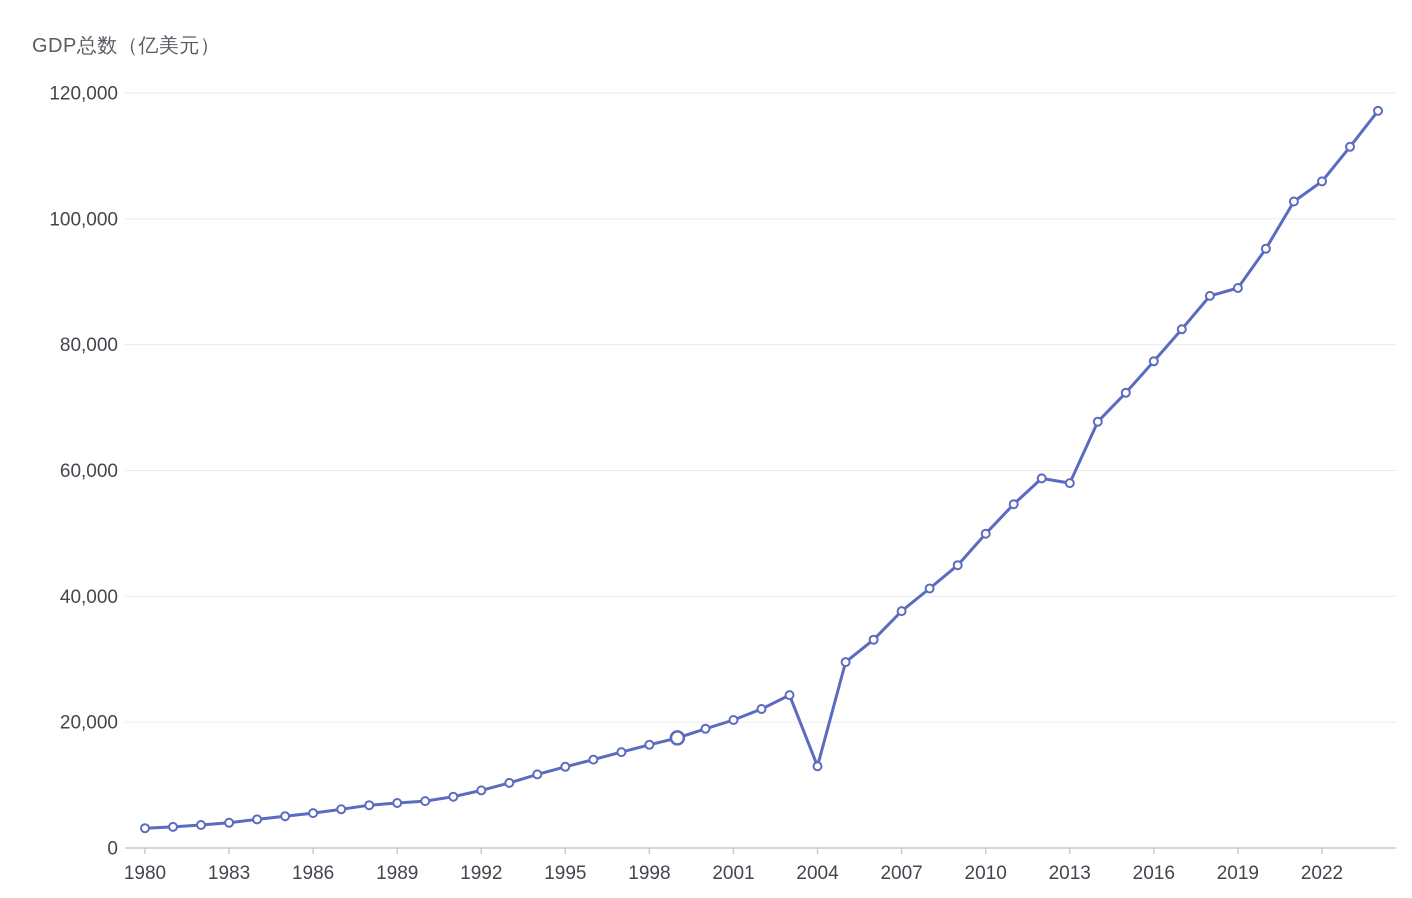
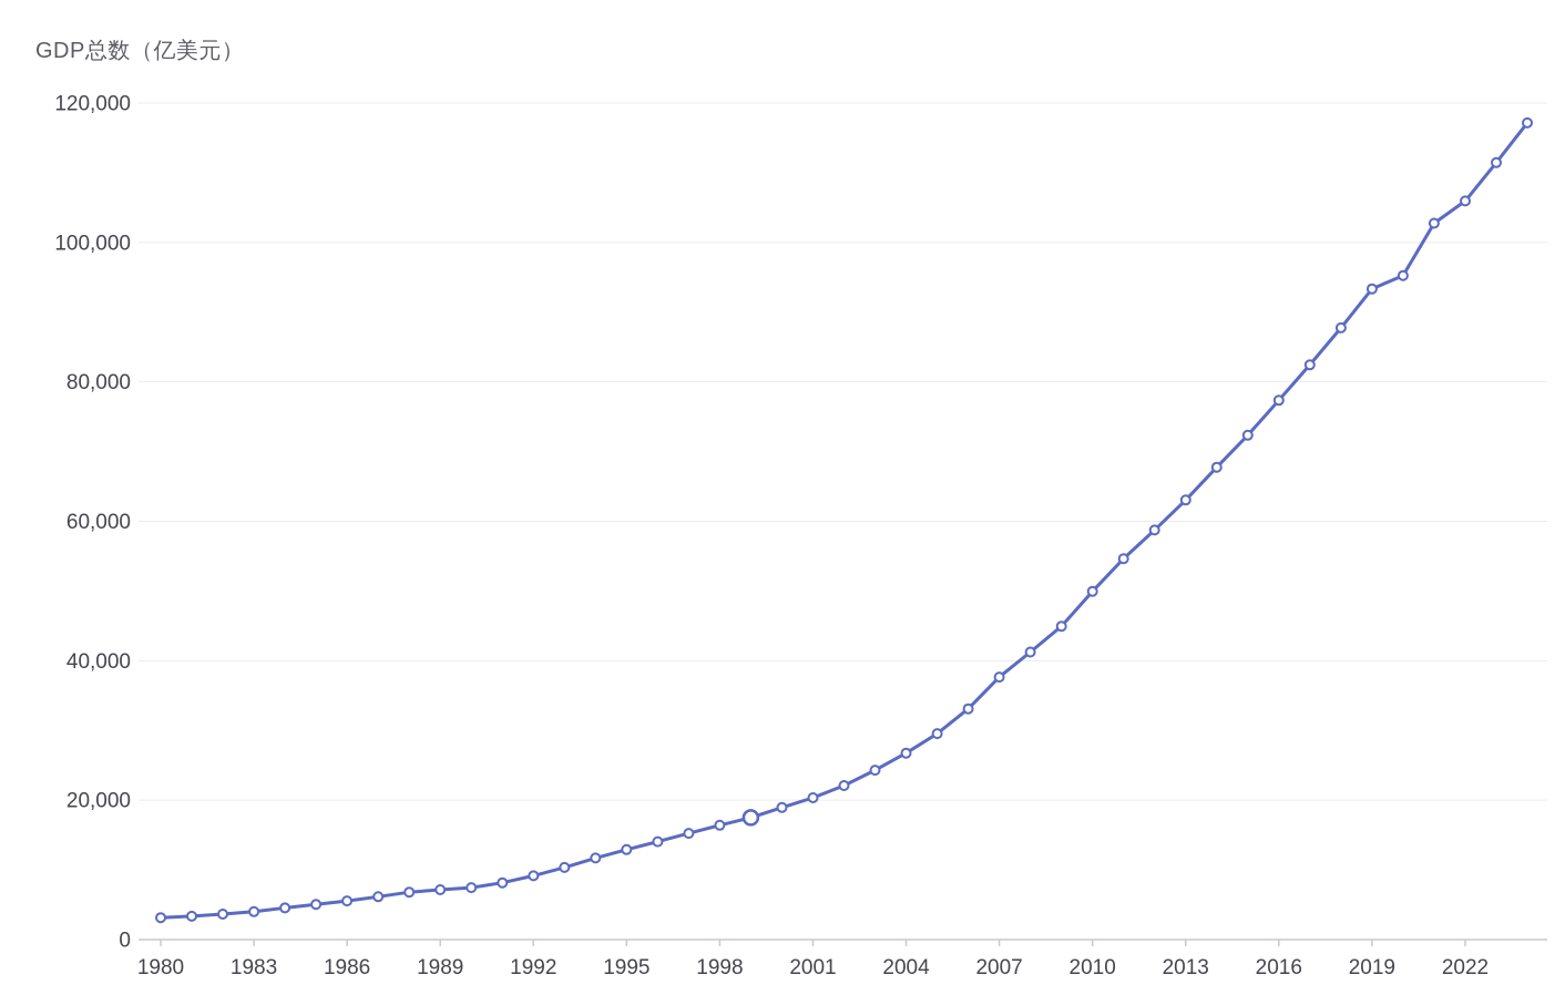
2004: 13000 -> 27000
2013: 58000 -> 63000
2019: 89000 -> 93000
